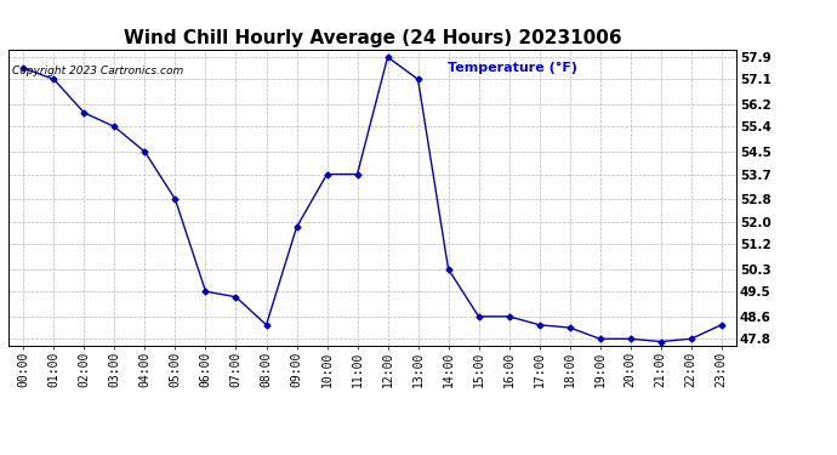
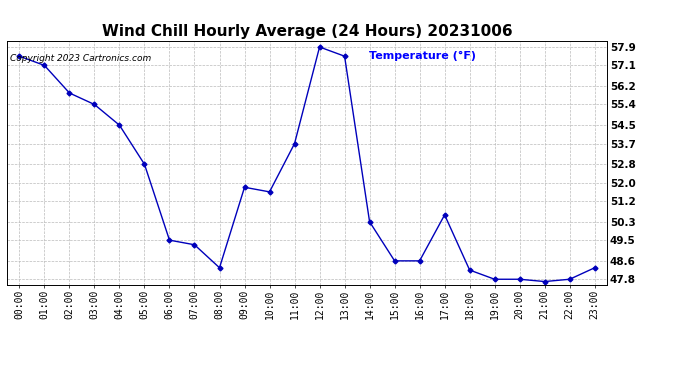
10:00: 53.7 -> 51.6
13:00: 57.1 -> 57.5
17:00: 48.3 -> 50.6
